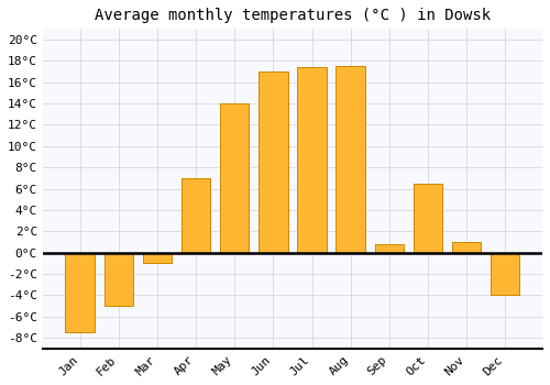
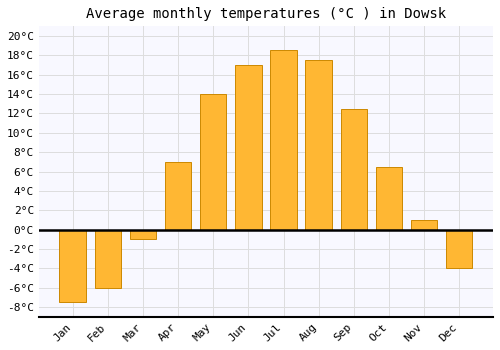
Feb: -5.0°C -> -6.0°C
Jul: 17.4°C -> 18.5°C
Sep: 0.8°C -> 12.5°C
